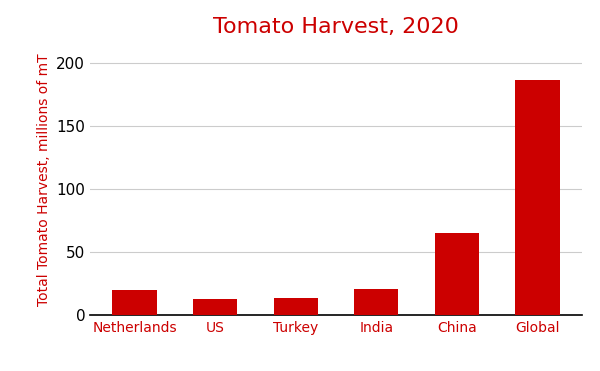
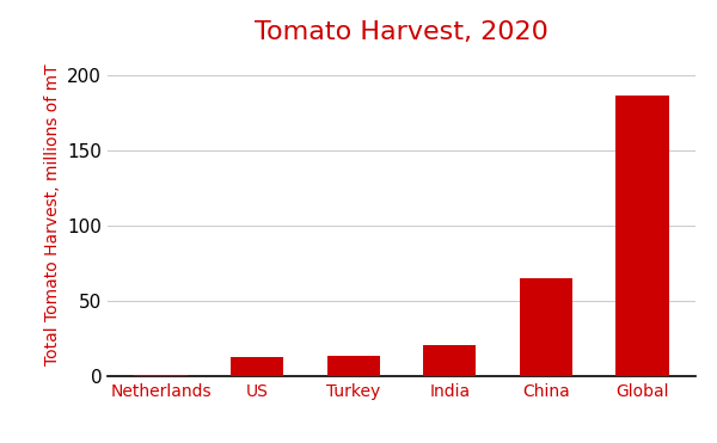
Netherlands: 20 -> 1
